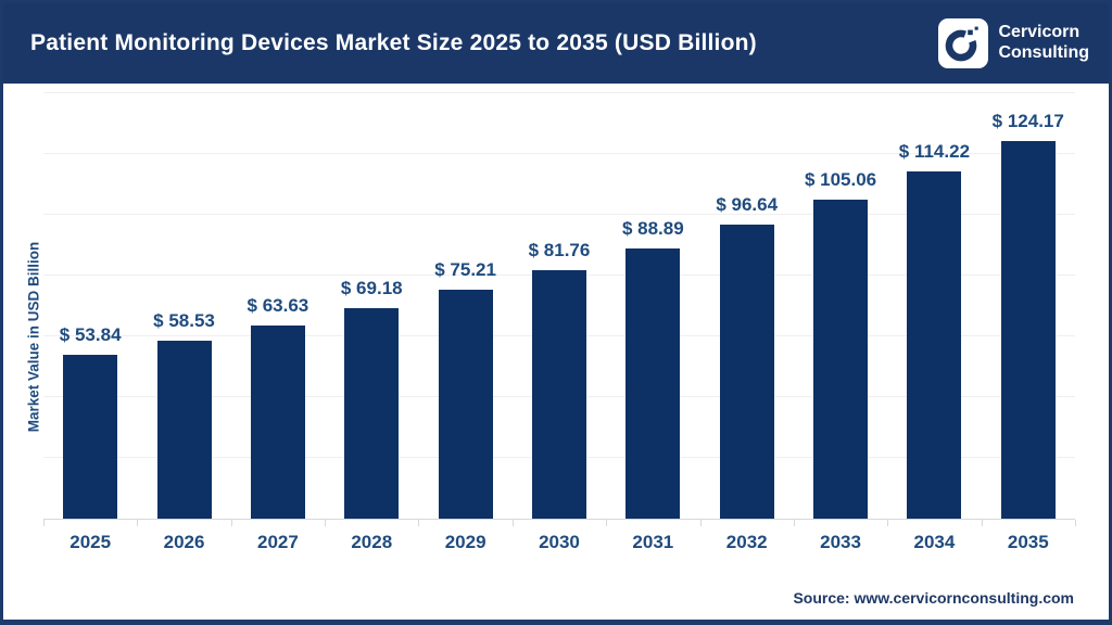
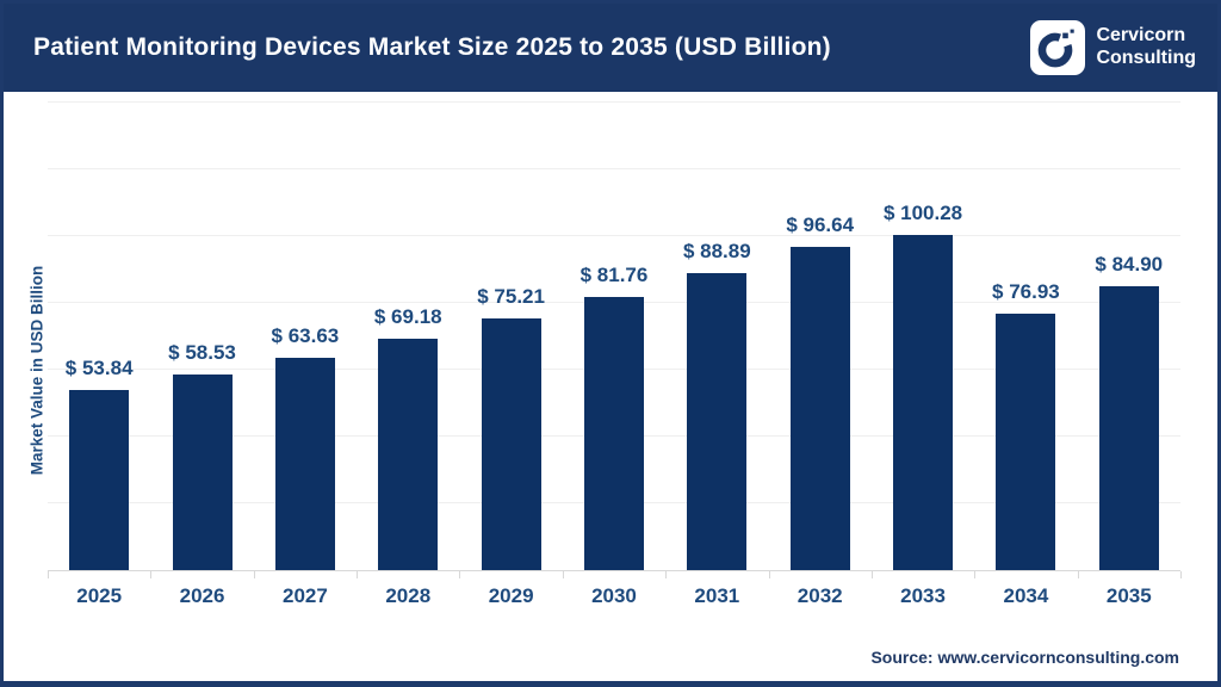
2033: 105.06 -> 100.28
2034: 114.22 -> 76.93
2035: 124.17 -> 84.90
